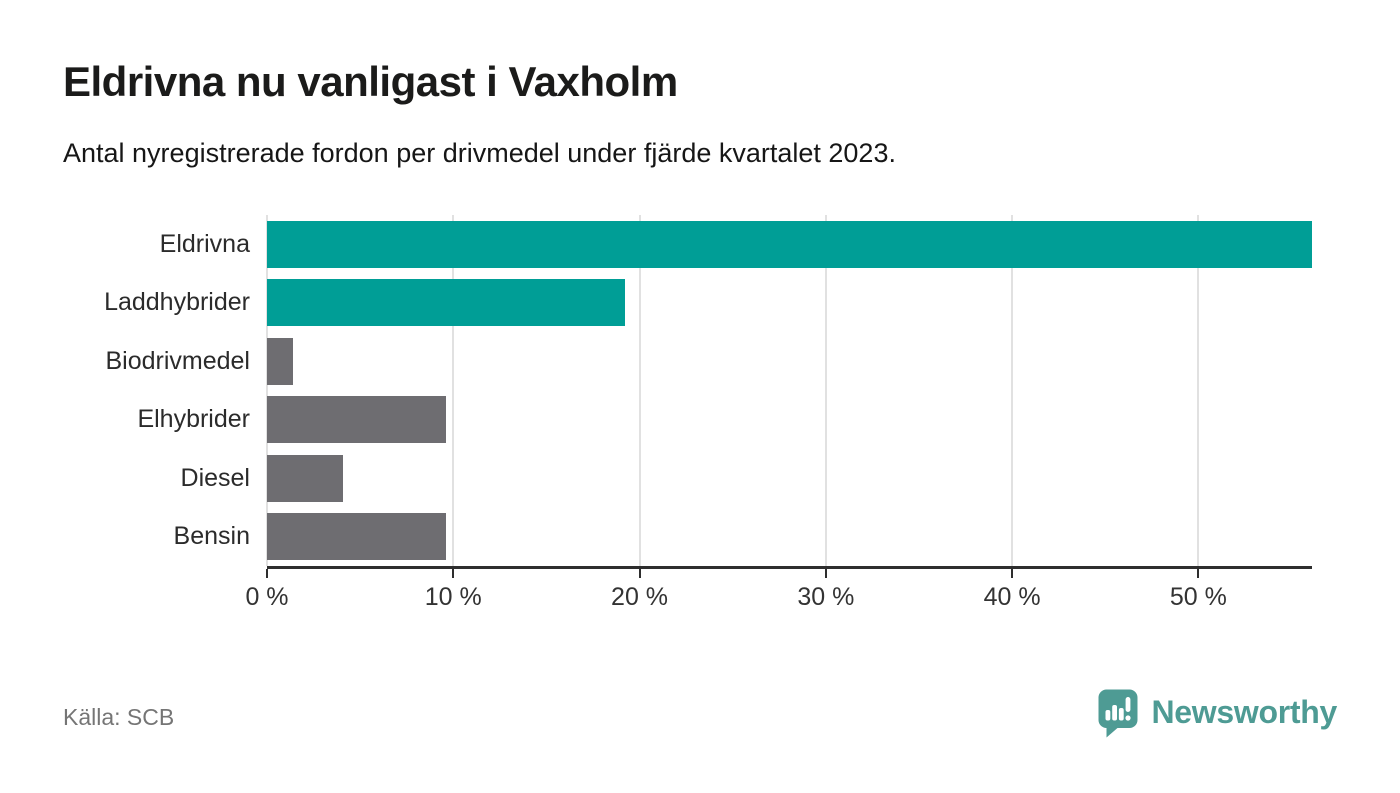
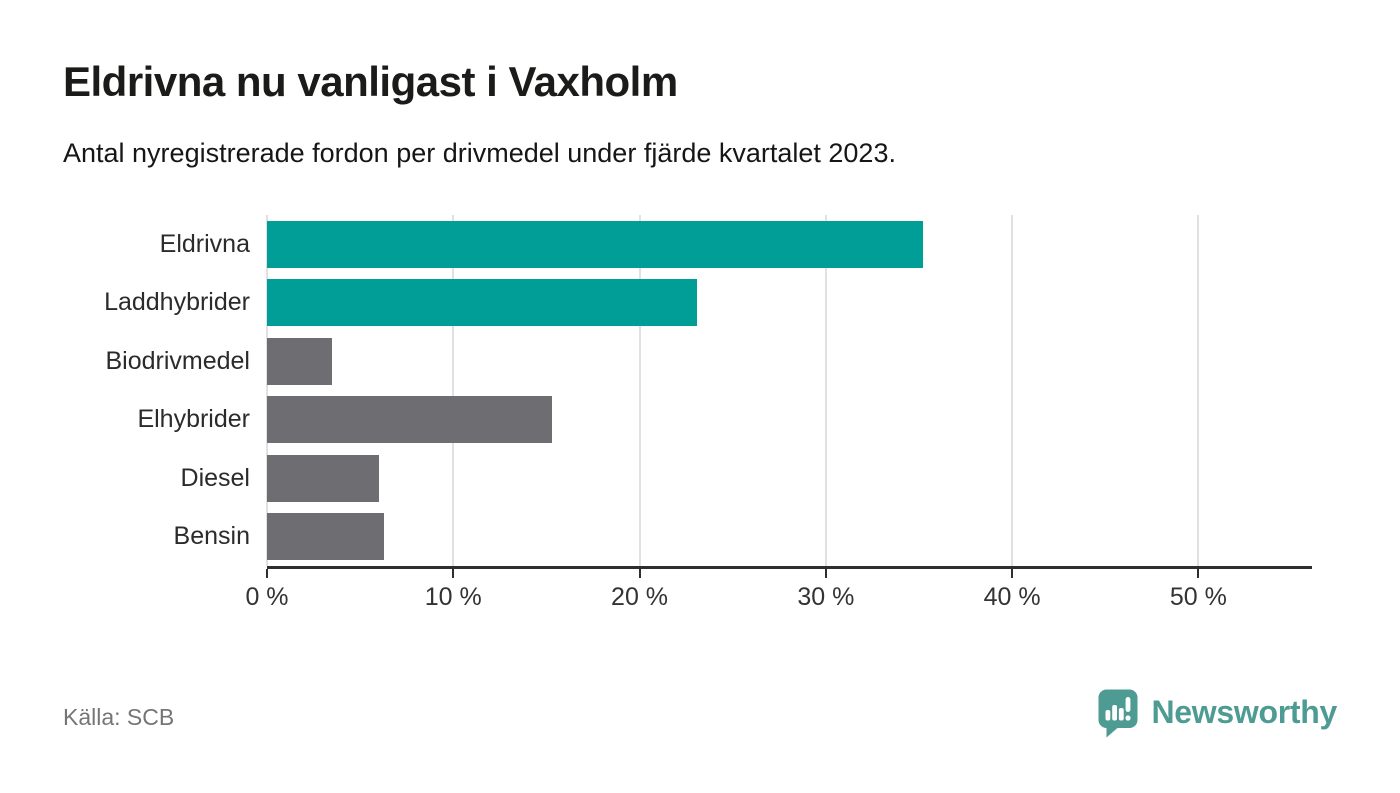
Eldrivna: 56.1% -> 35.2%
Laddhybrider: 19.2% -> 23.1%
Biodrivmedel: 1.4% -> 3.5%
Elhybrider: 9.6% -> 15.3%
Diesel: 4.1% -> 6.0%
Bensin: 9.6% -> 6.3%
